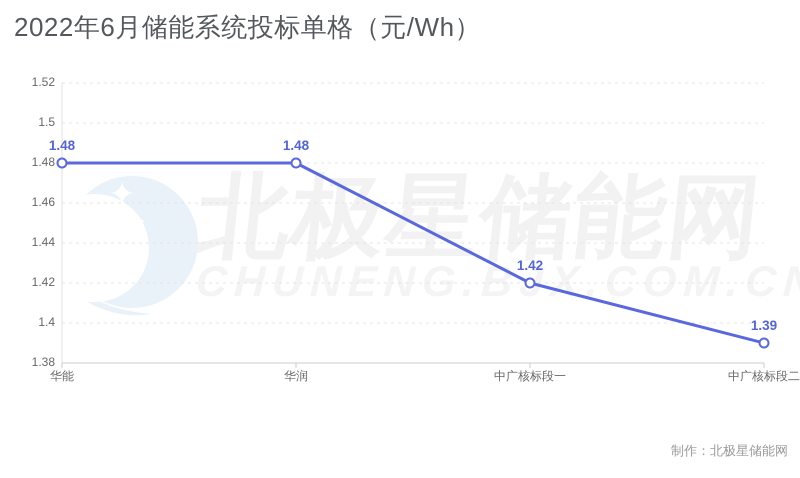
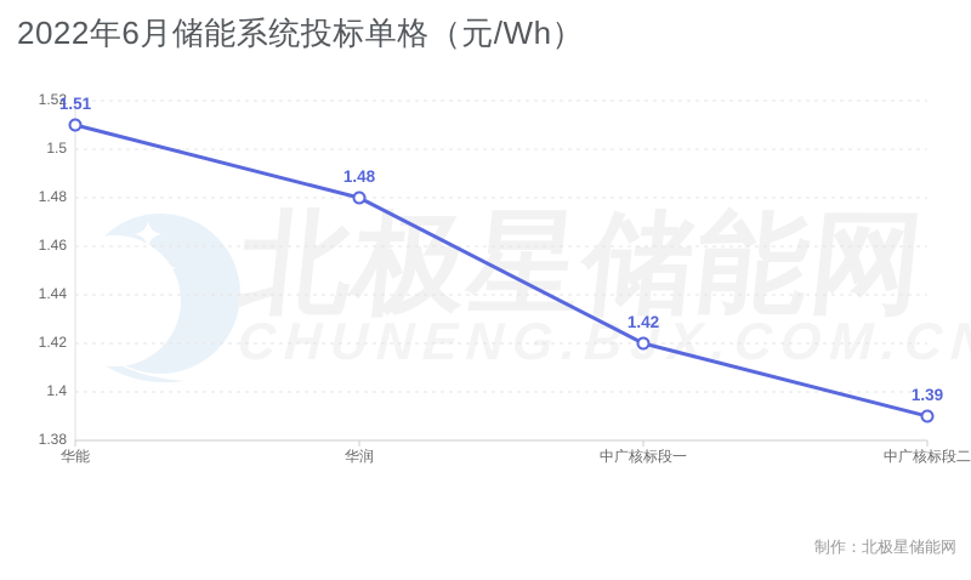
华能: 1.48 -> 1.51
